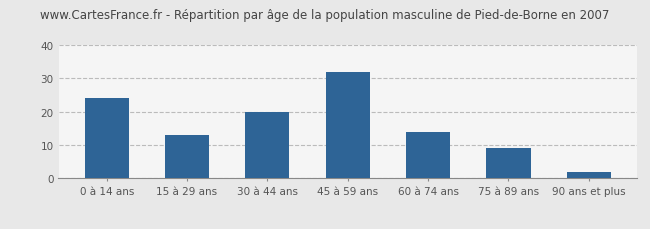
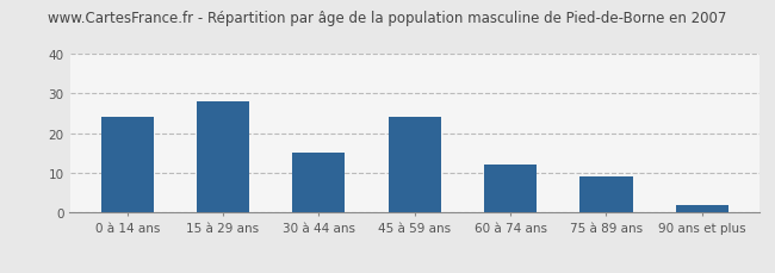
15 à 29 ans: 13 -> 28
30 à 44 ans: 20 -> 15
45 à 59 ans: 32 -> 24
60 à 74 ans: 14 -> 12
